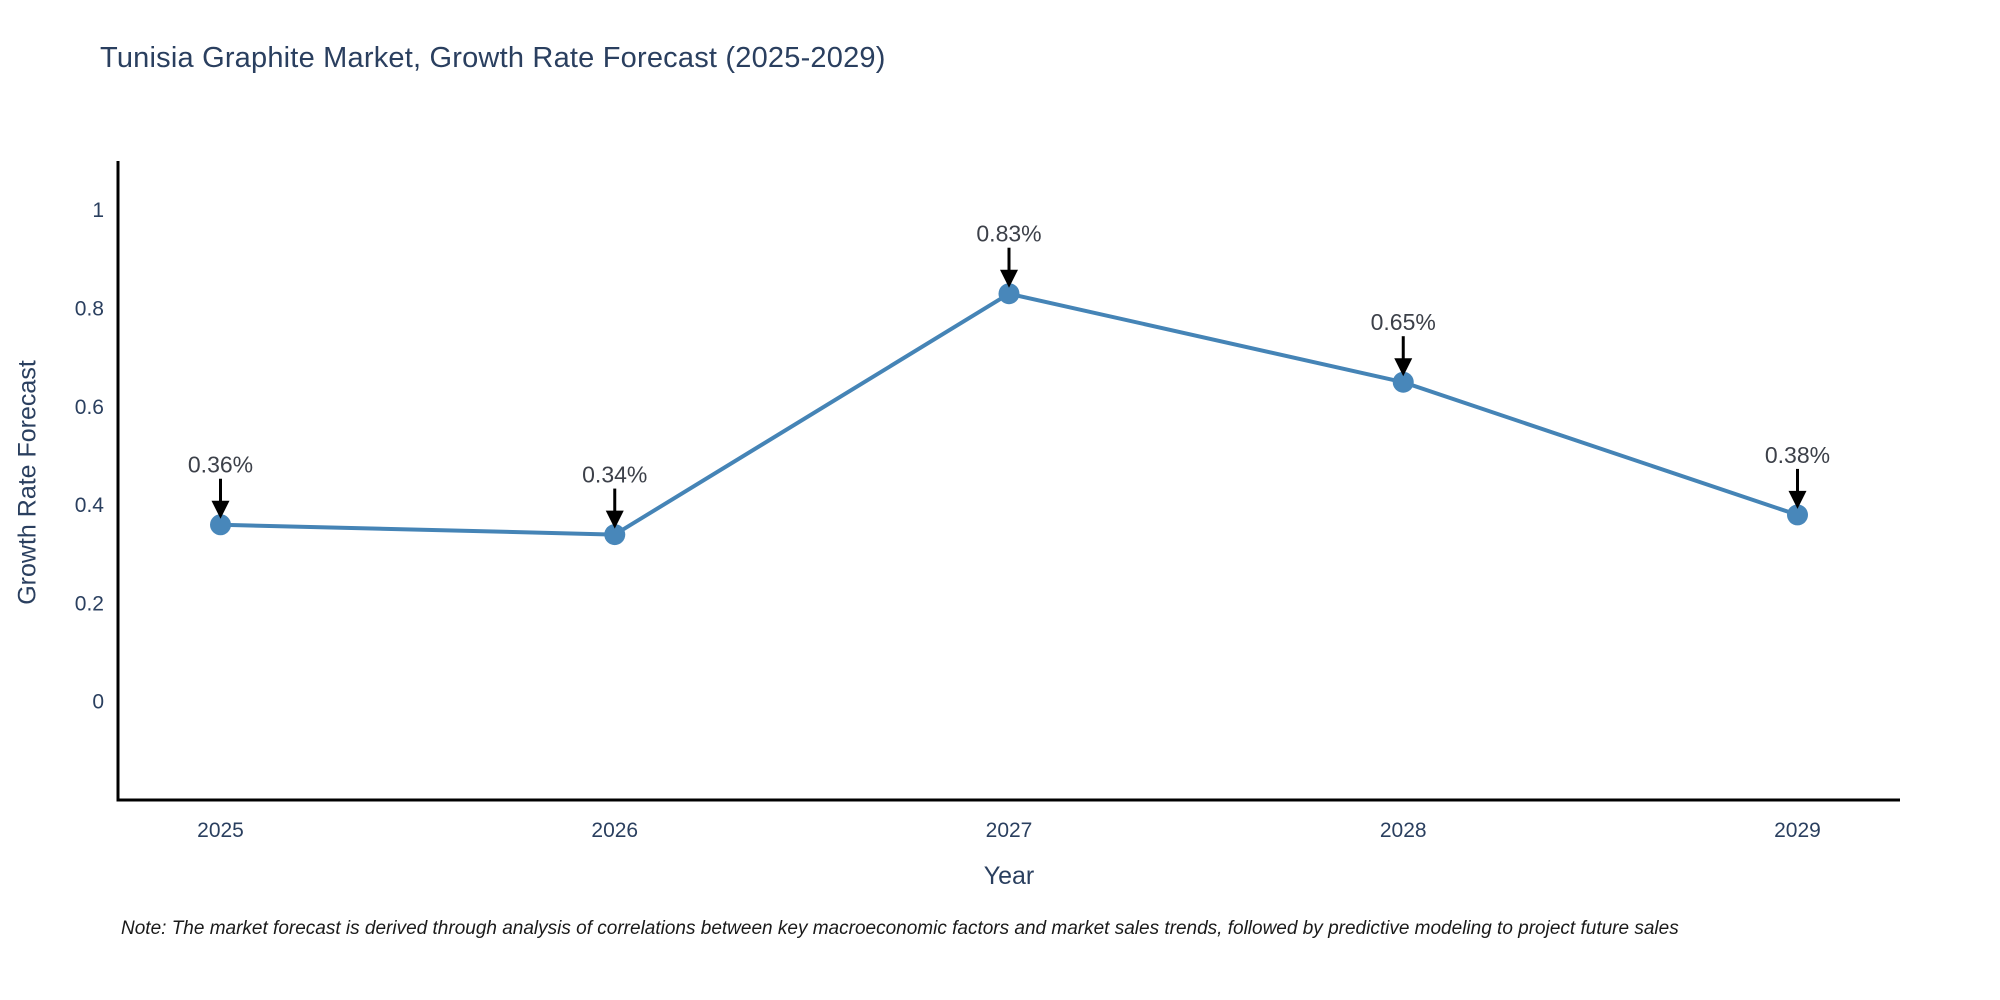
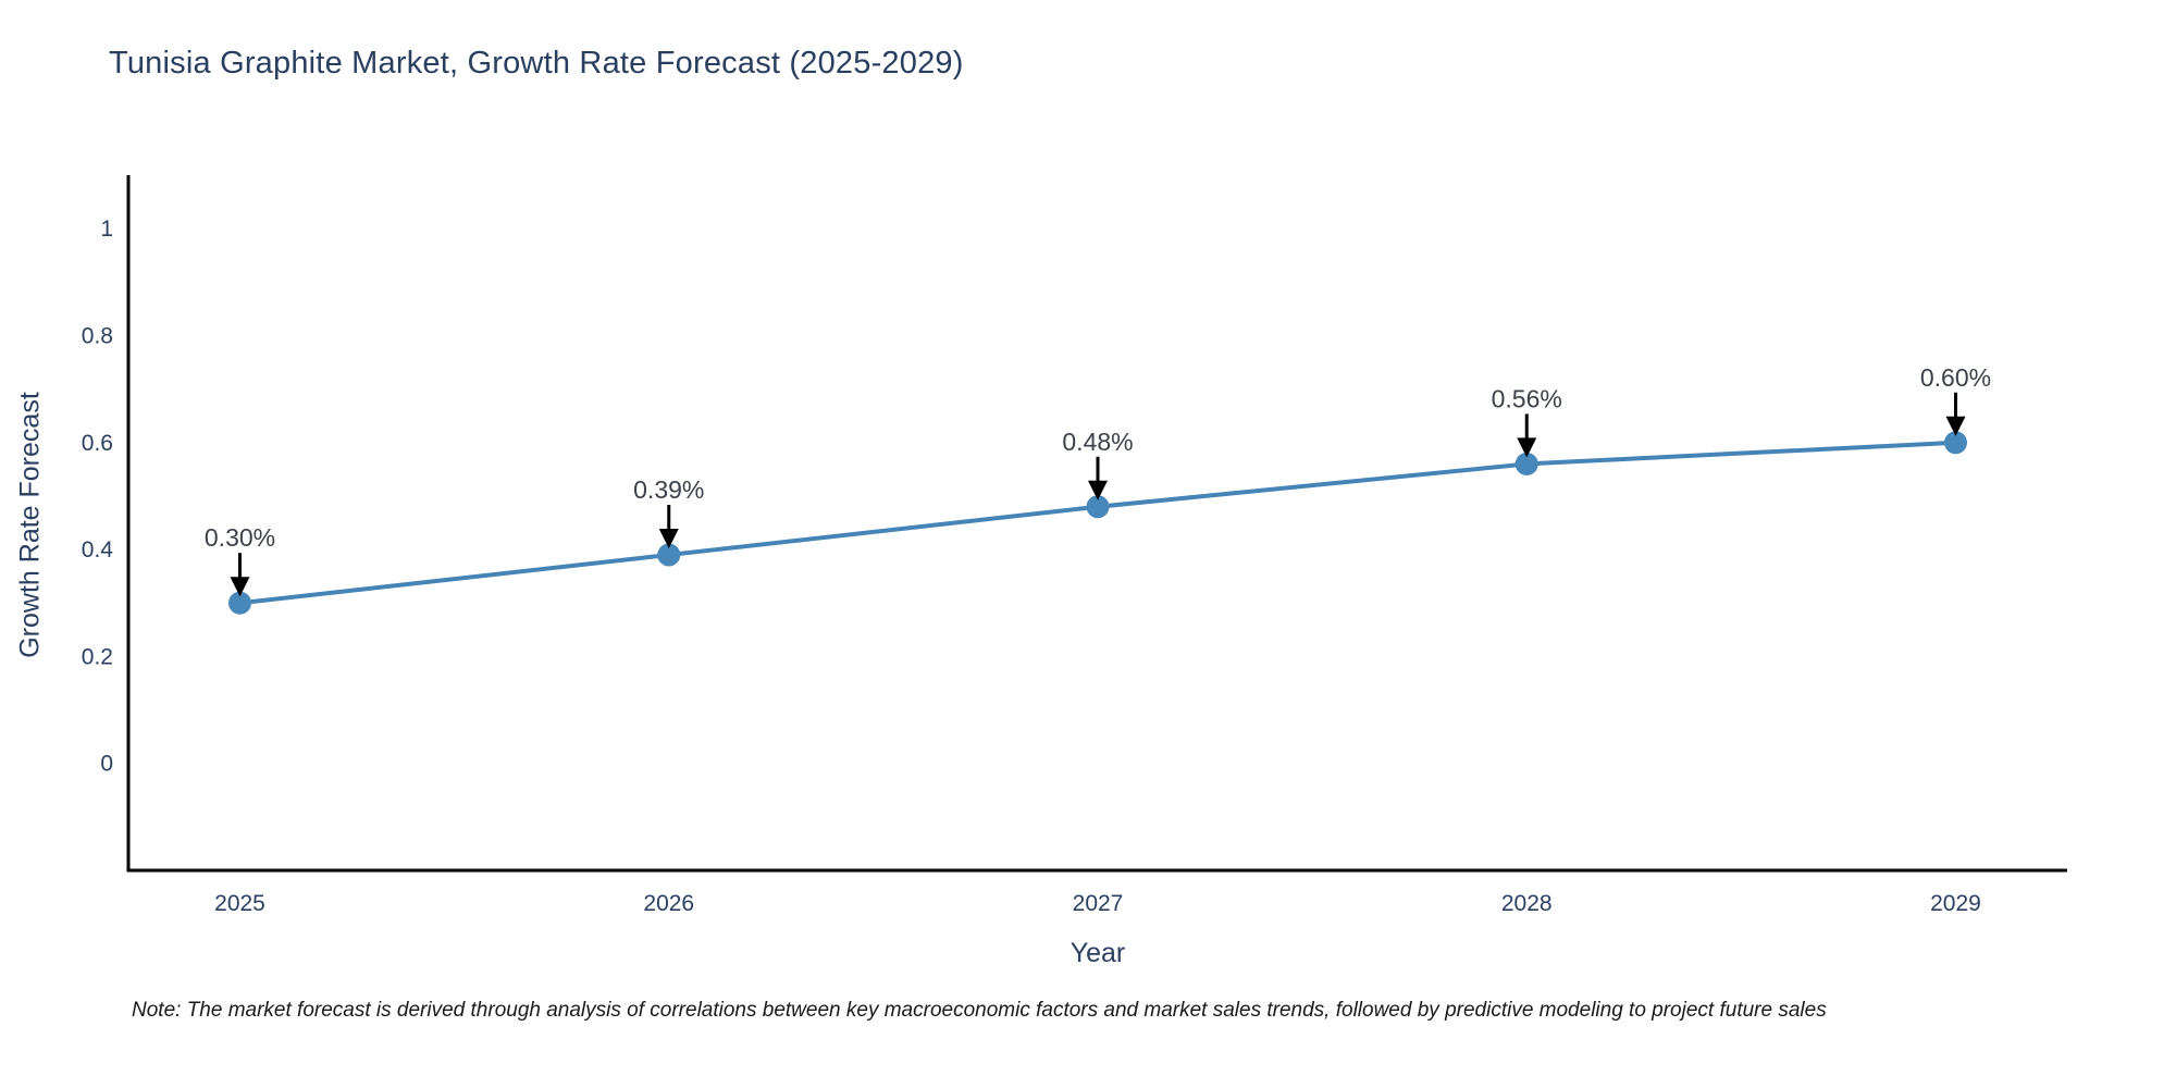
2025: 0.36% -> 0.30%
2026: 0.34% -> 0.39%
2027: 0.83% -> 0.48%
2028: 0.65% -> 0.56%
2029: 0.38% -> 0.60%
